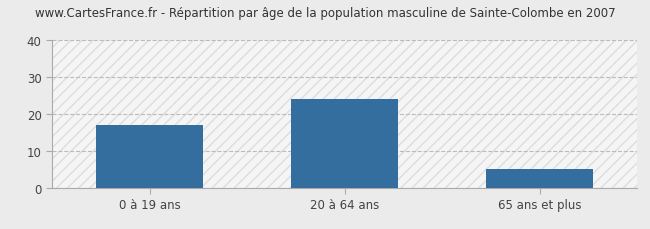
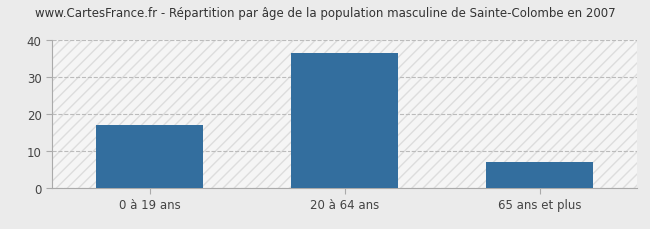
20 à 64 ans: 24.0 -> 36.5
65 ans et plus: 5.0 -> 7.0
